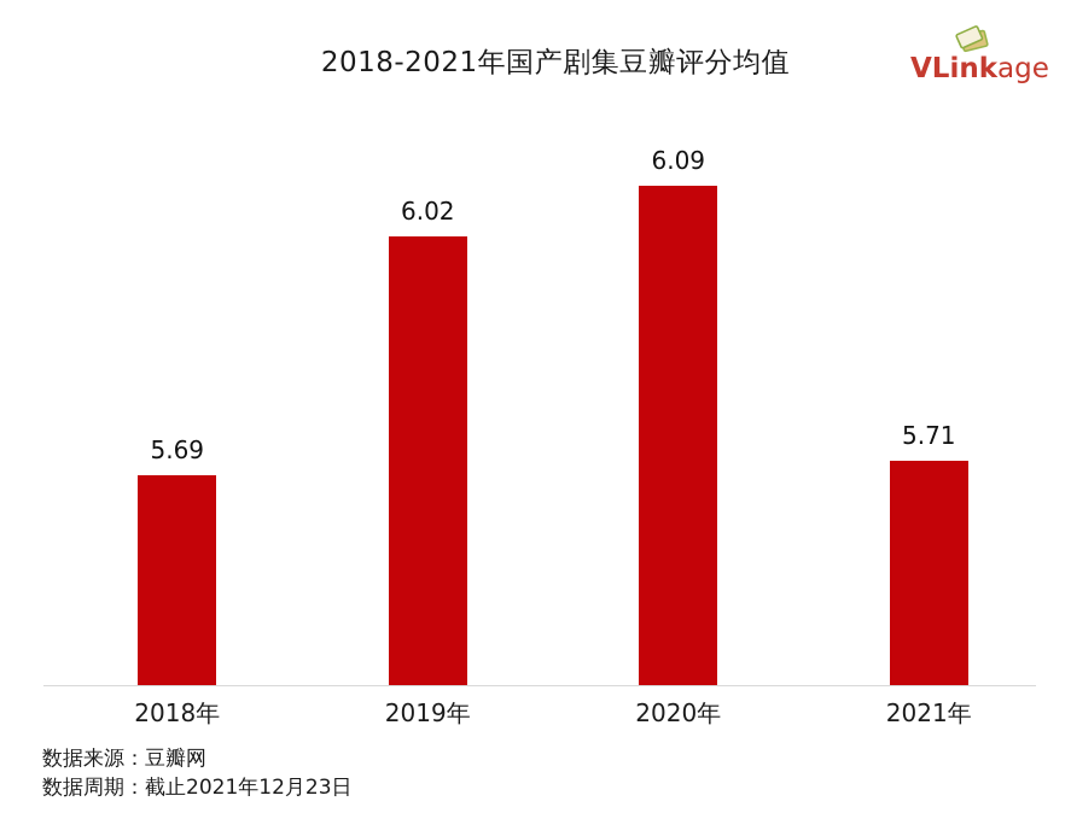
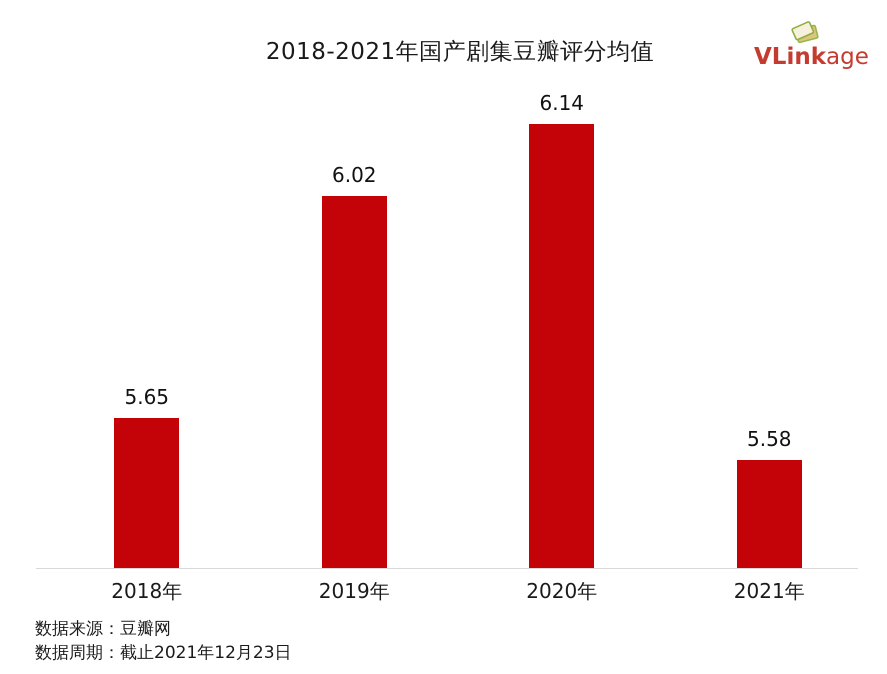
2018年: 5.69 -> 5.65
2020年: 6.09 -> 6.14
2021年: 5.71 -> 5.58
